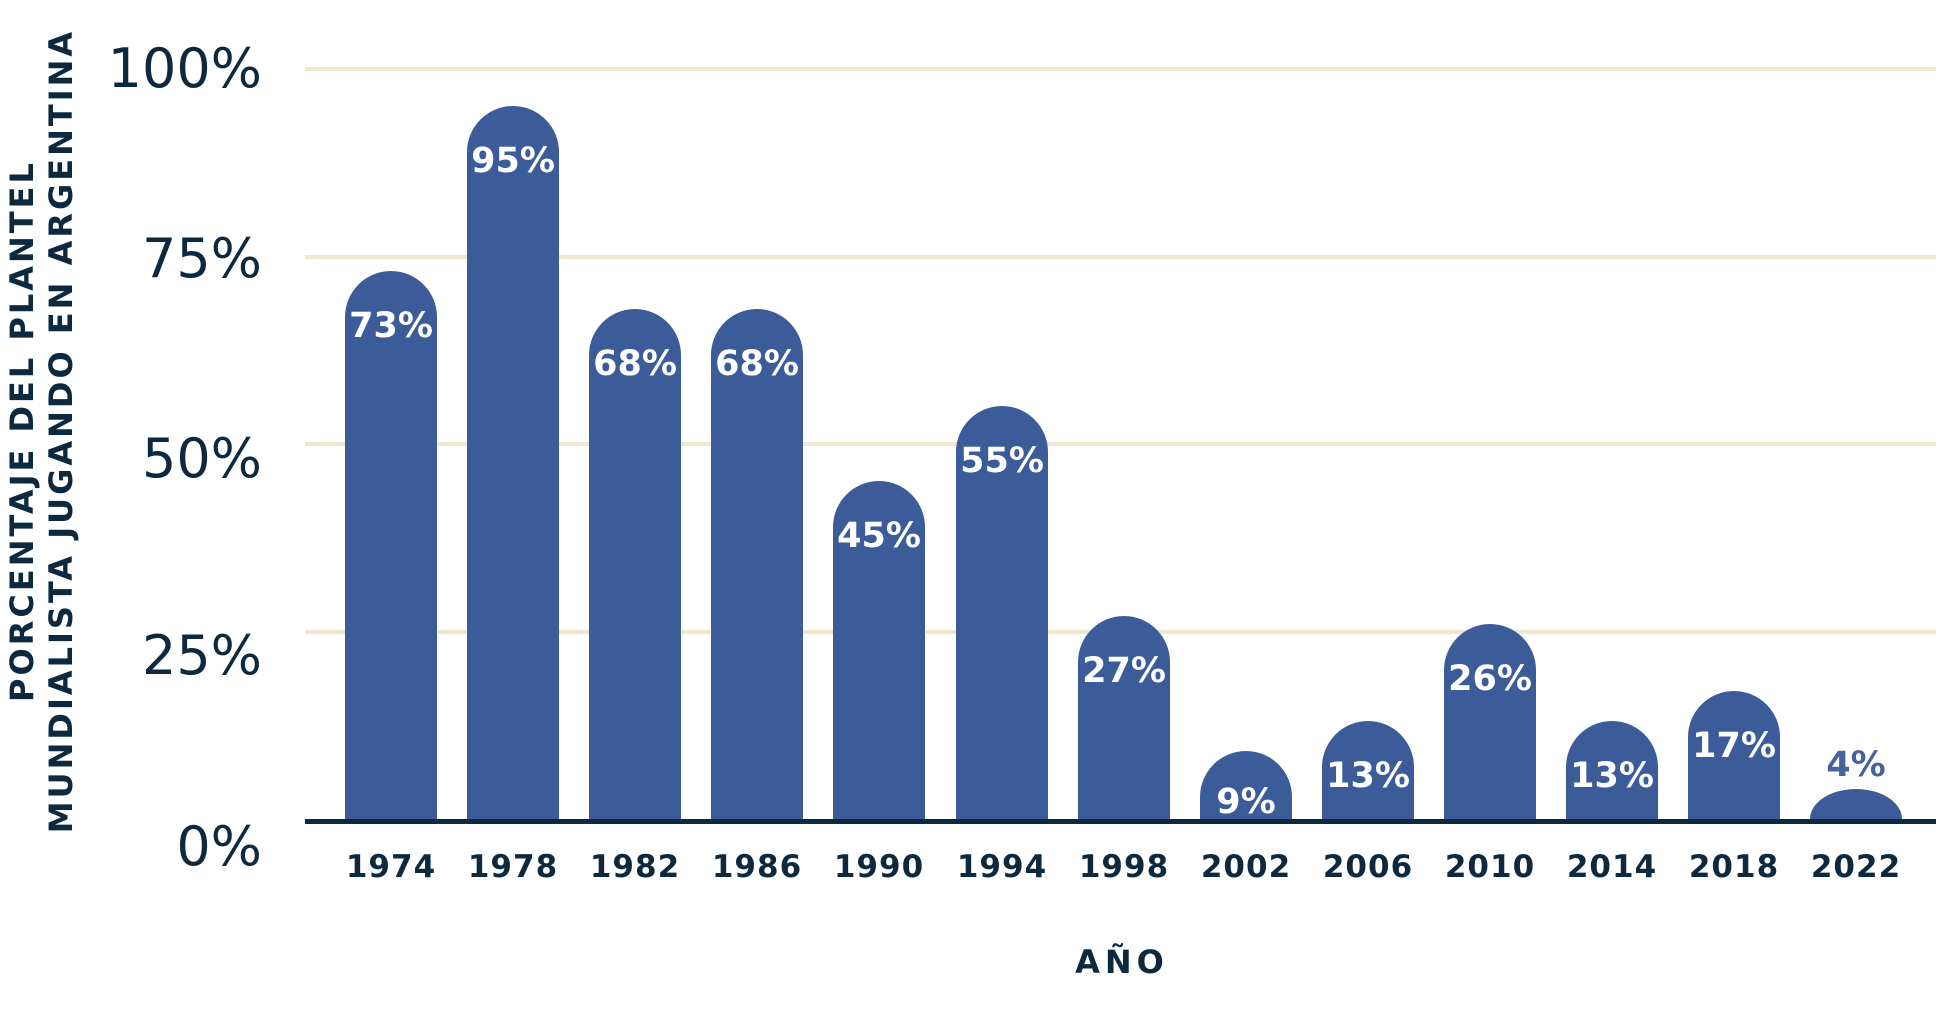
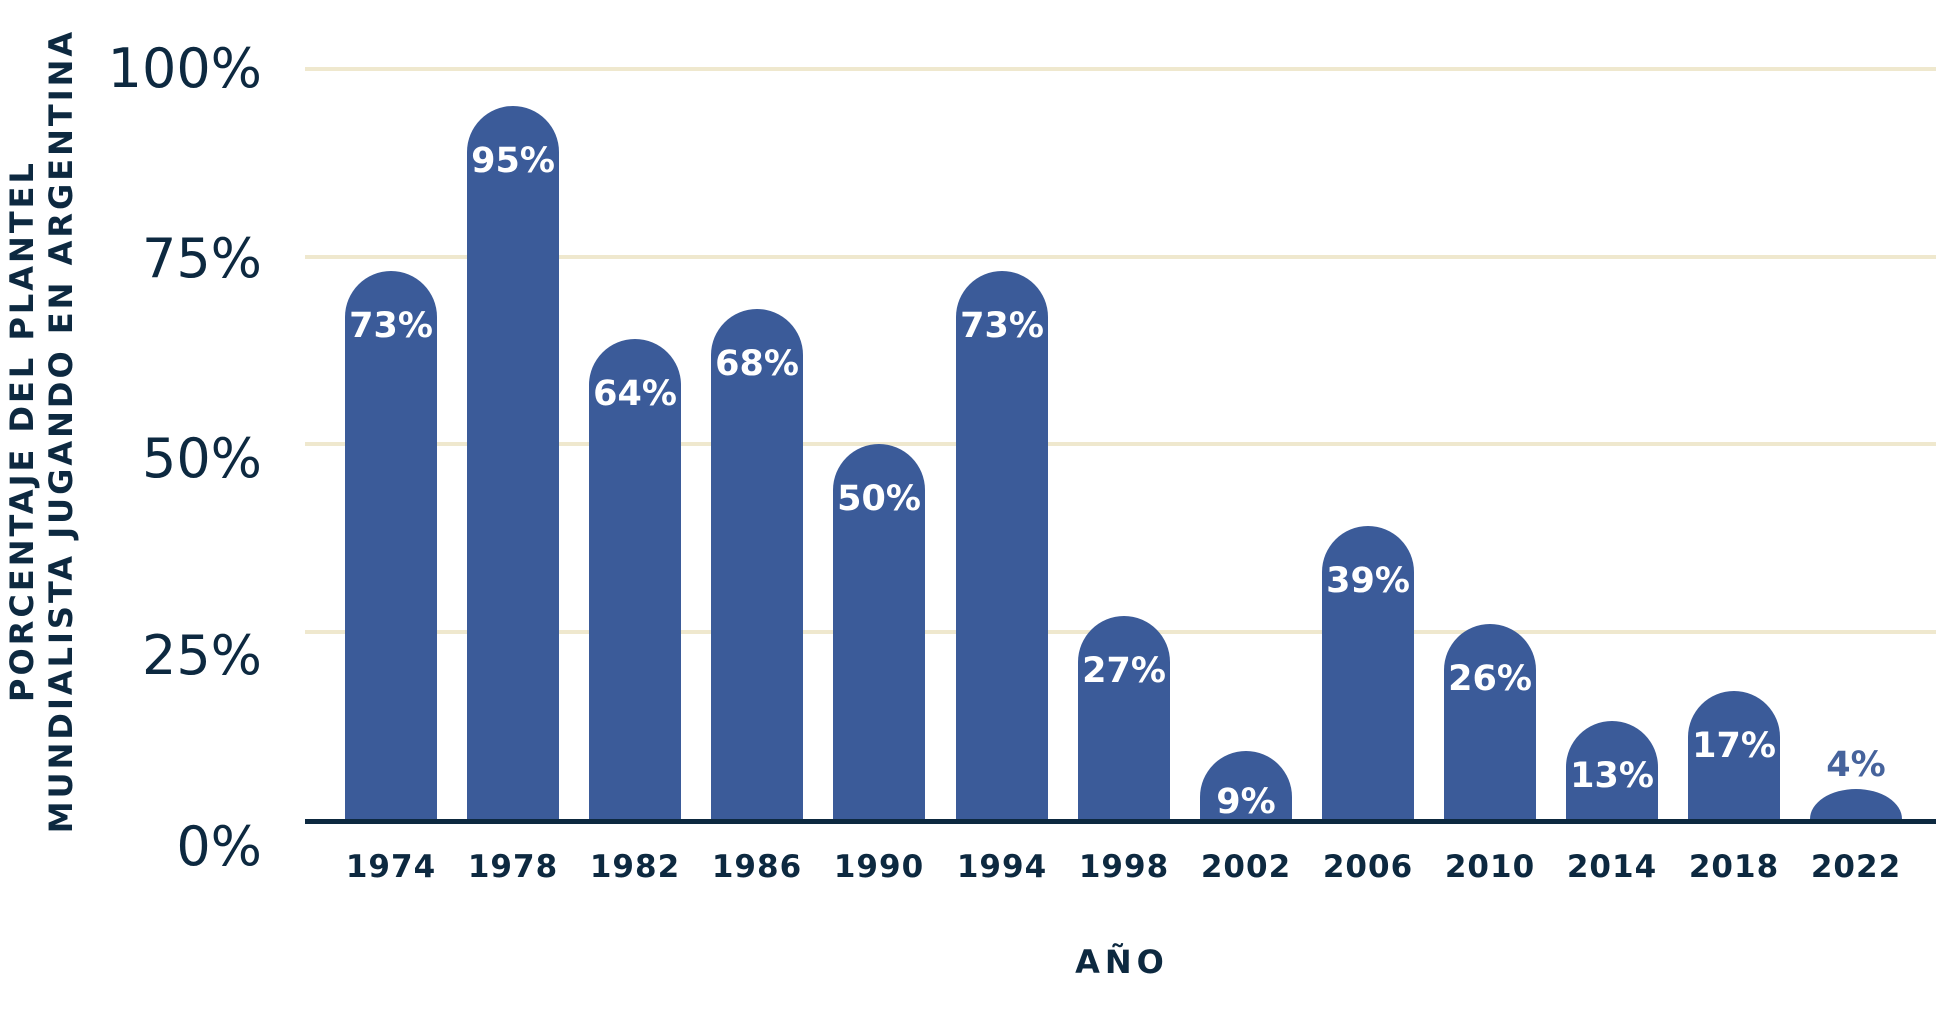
1982: 68% -> 64%
1990: 45% -> 50%
1994: 55% -> 73%
2006: 13% -> 39%
